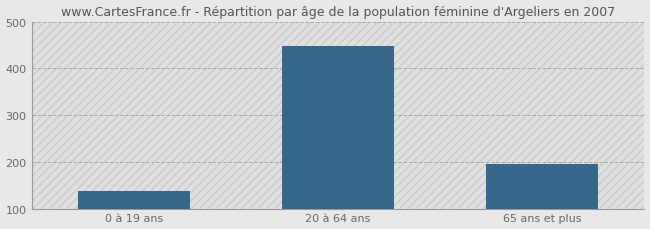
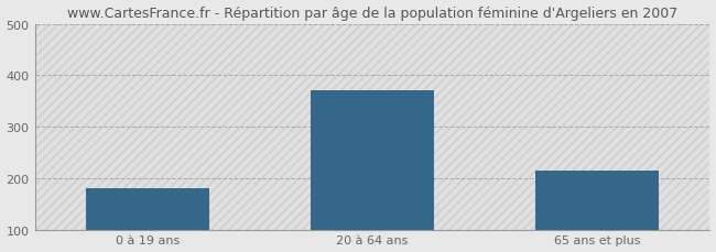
0 à 19 ans: 138 -> 180
20 à 64 ans: 447 -> 370
65 ans et plus: 196 -> 215
